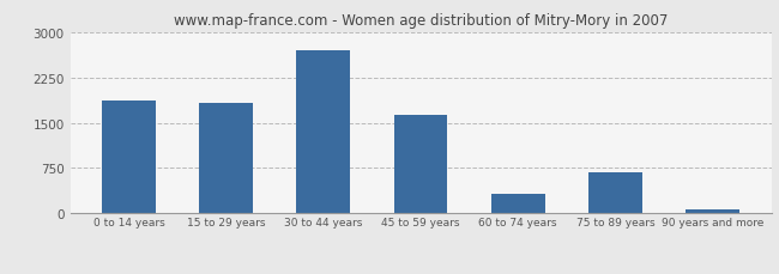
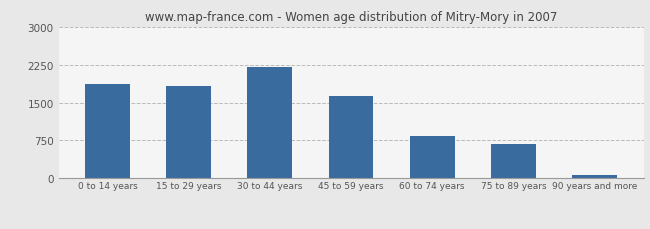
30 to 44 years: 2700 -> 2210
60 to 74 years: 320 -> 840
